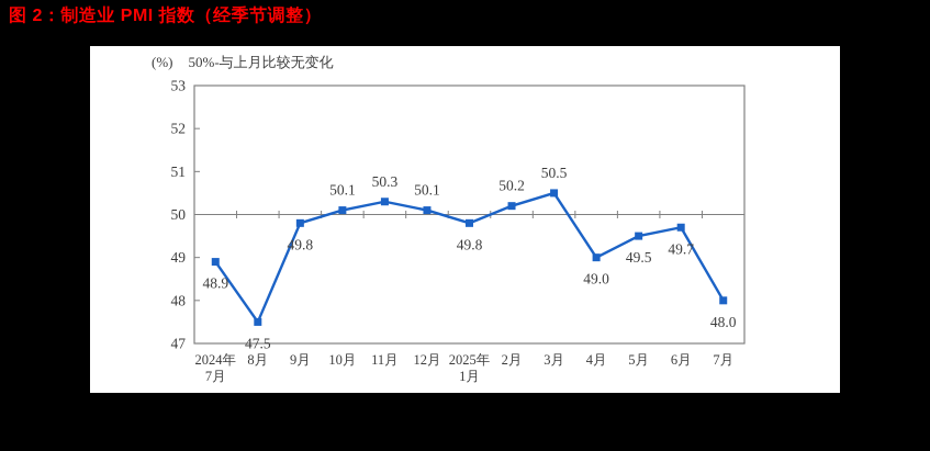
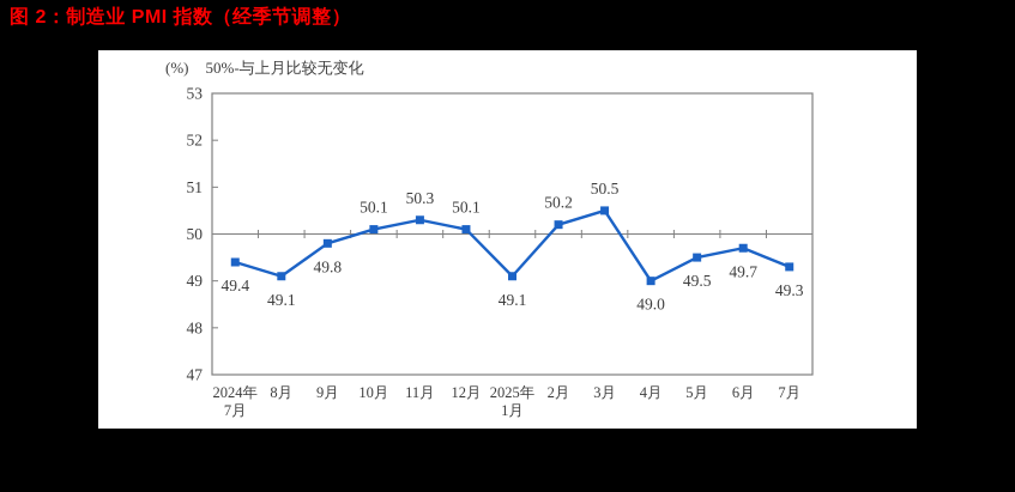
2024年 7月: 48.9 -> 49.4
8月: 47.5 -> 49.1
2025年 1月: 49.8 -> 49.1
7月: 48.0 -> 49.3
